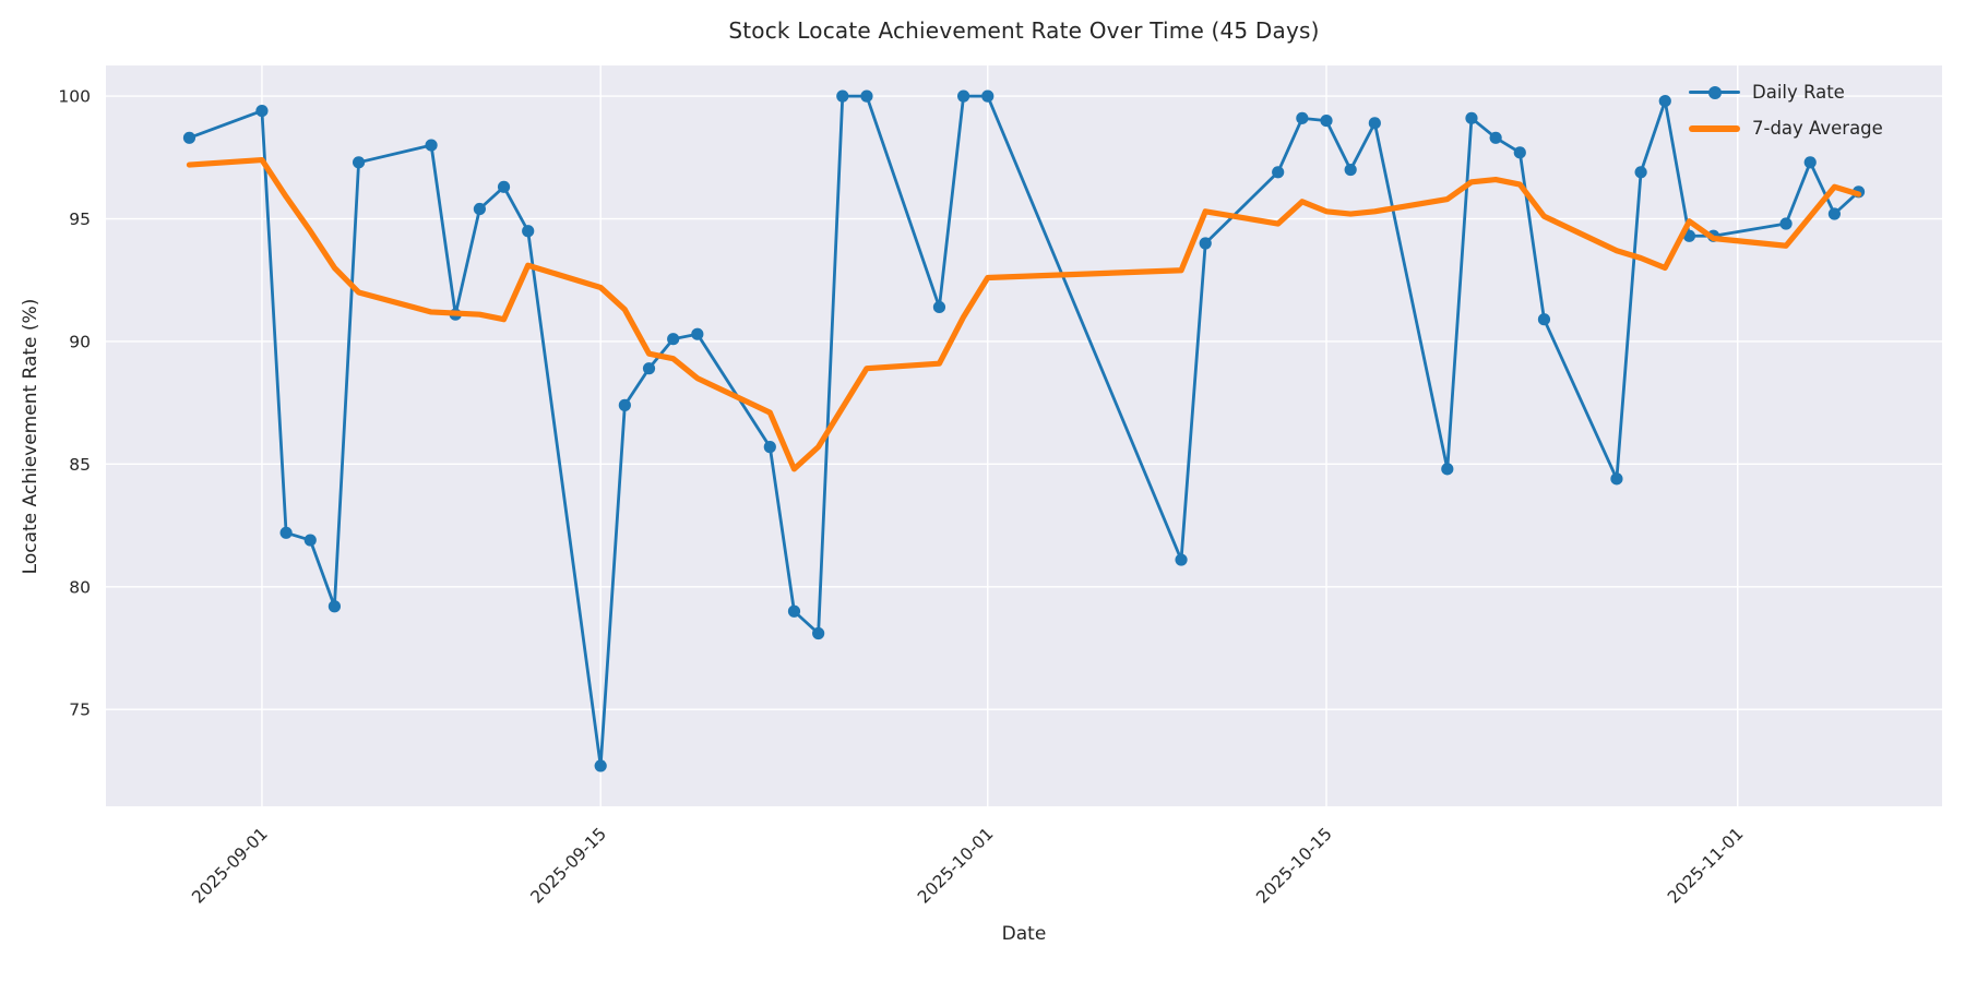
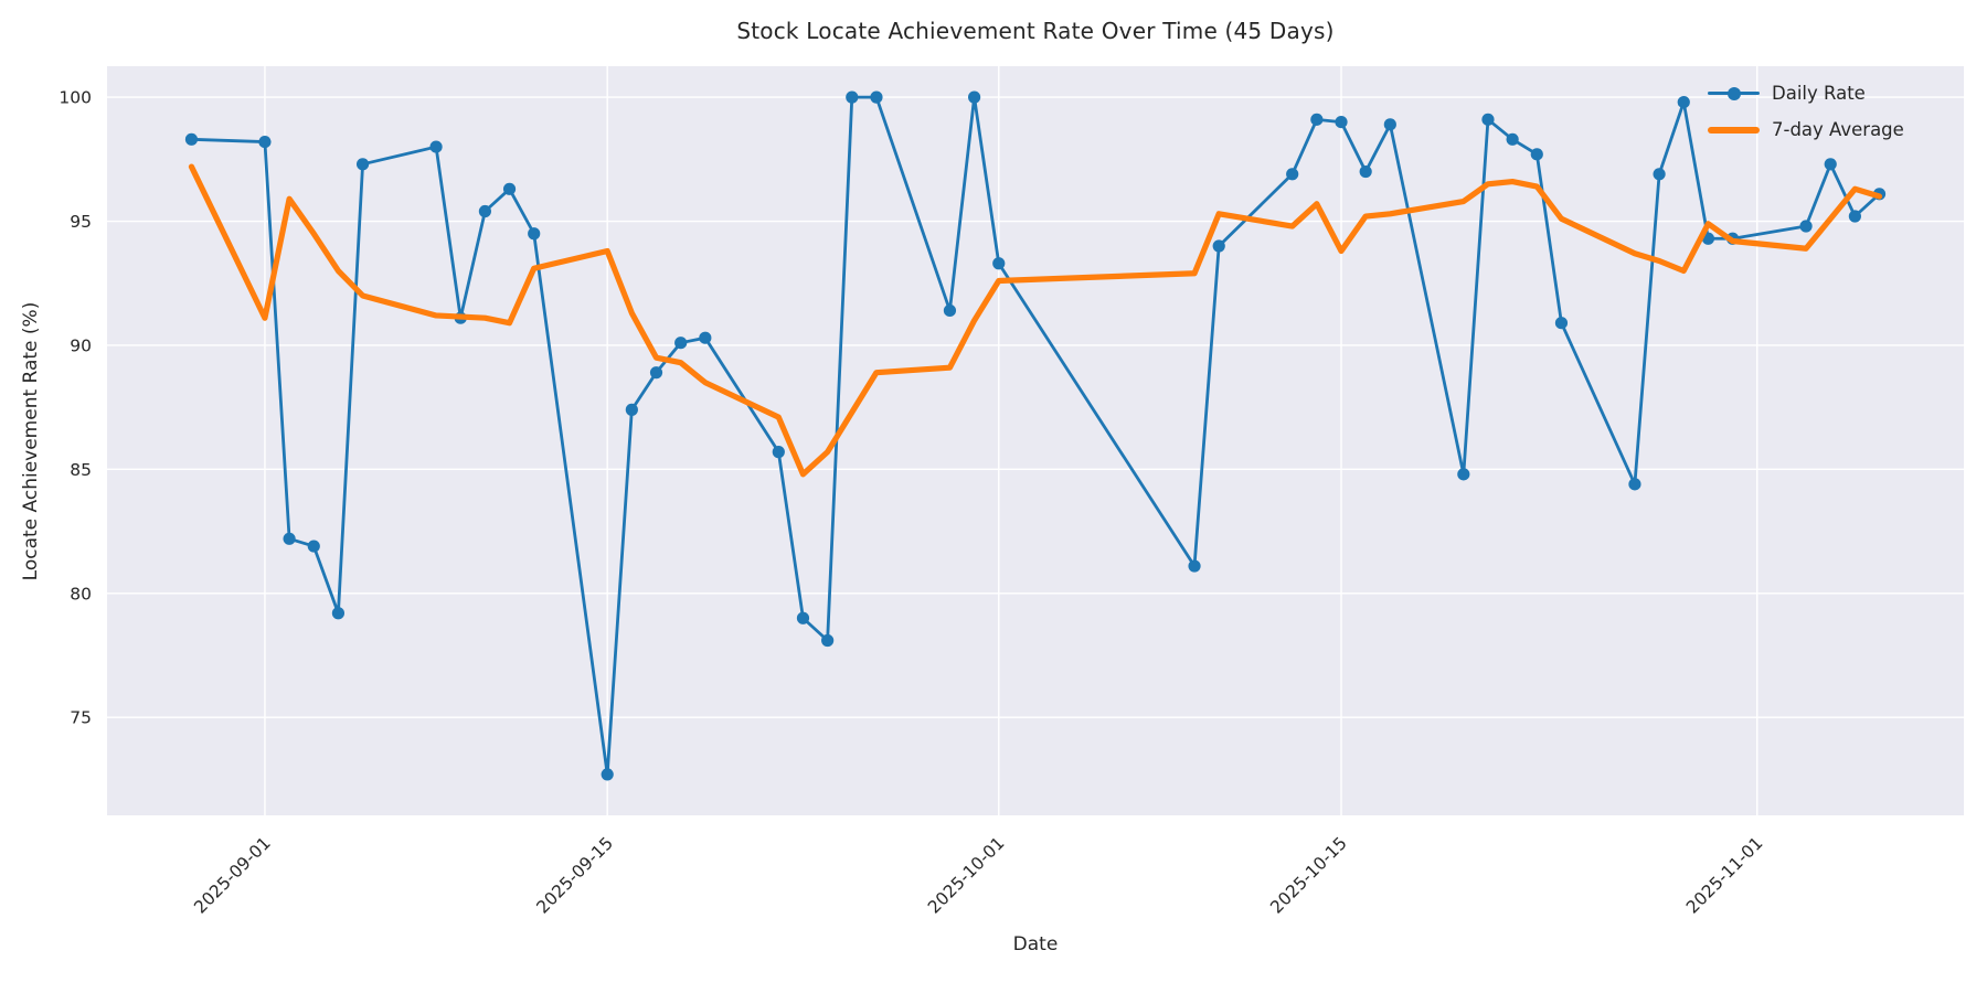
Daily Rate/2025-09-01: 99.4 -> 98.2
7-day Average/2025-09-01: 97.4 -> 91.1
7-day Average/2025-09-15: 92.2 -> 93.8
Daily Rate/2025-10-01: 100.0 -> 93.3
7-day Average/2025-10-15: 95.3 -> 93.8
